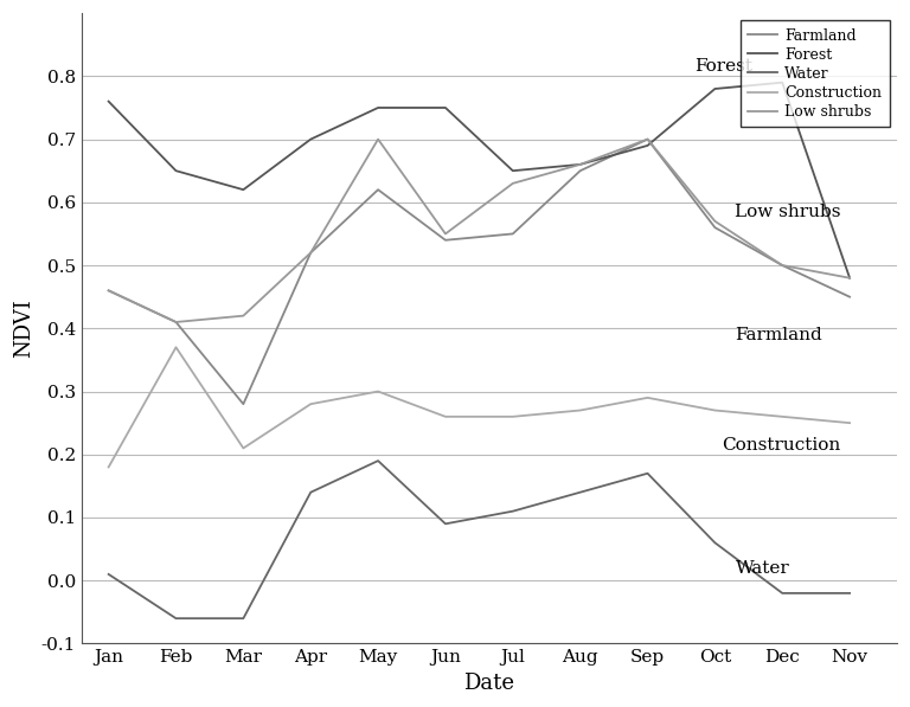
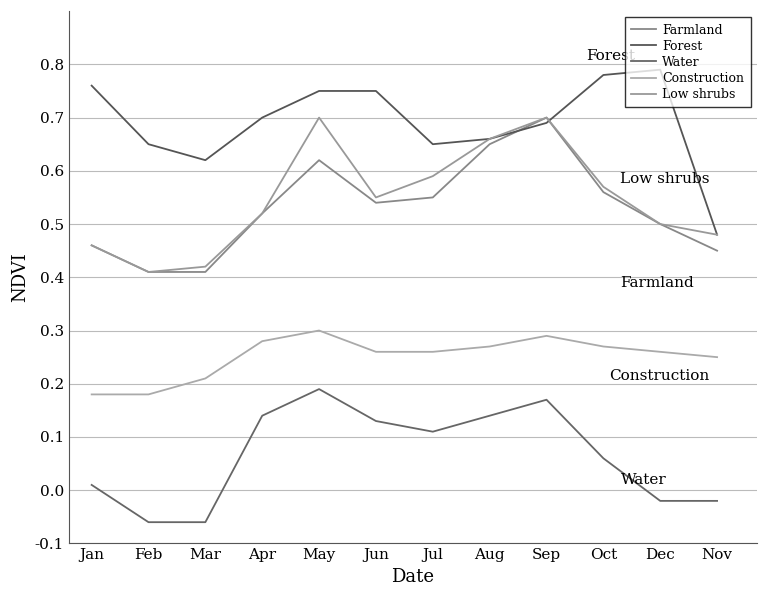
Construction/Feb: 0.37 -> 0.18
Farmland/Mar: 0.28 -> 0.41
Water/Jun: 0.09 -> 0.13
Low shrubs/Jul: 0.63 -> 0.59
